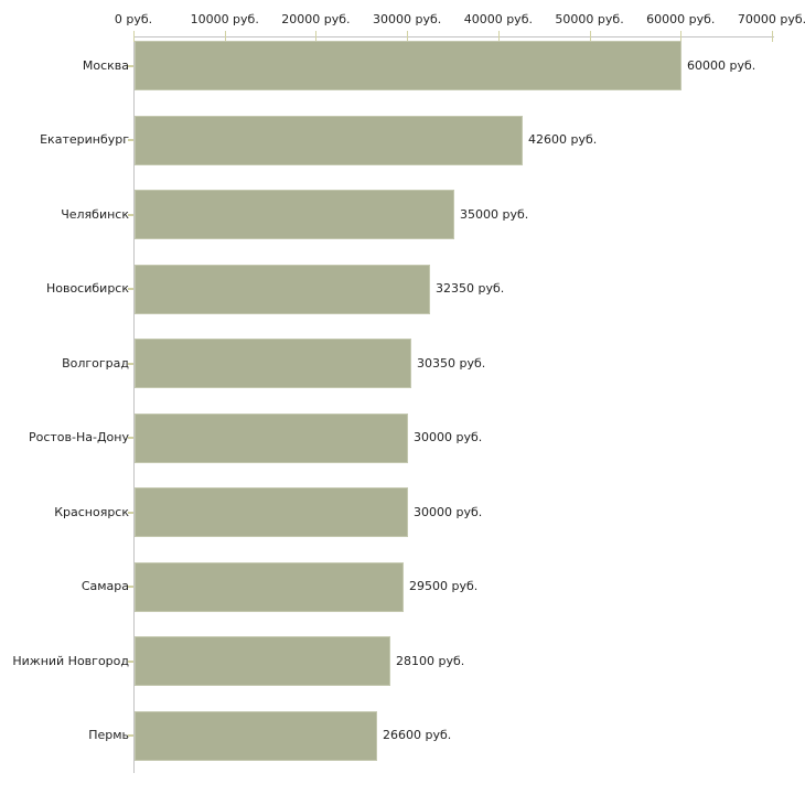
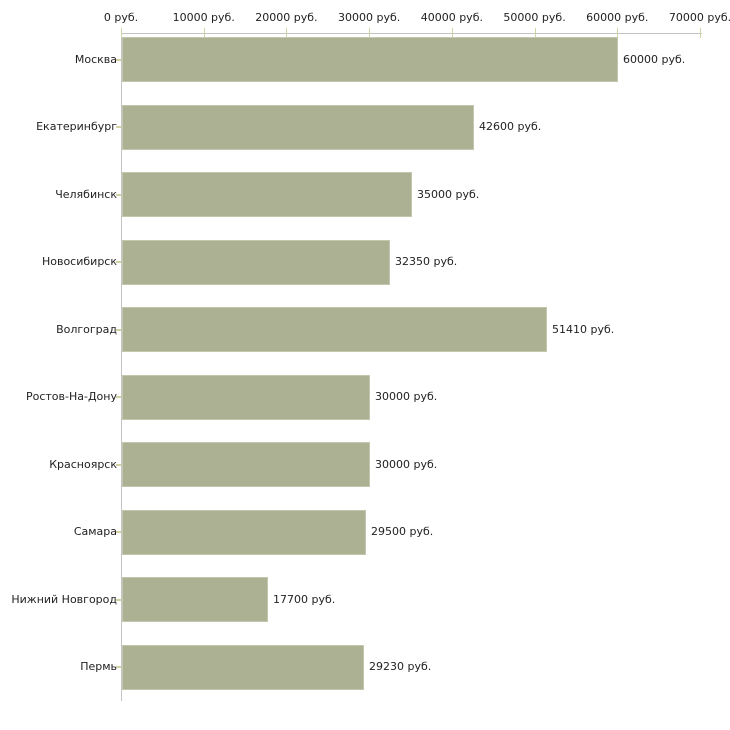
Волгоград: 30350 -> 51410
Нижний Новгород: 28100 -> 17700
Пермь: 26600 -> 29230
